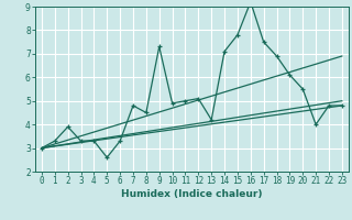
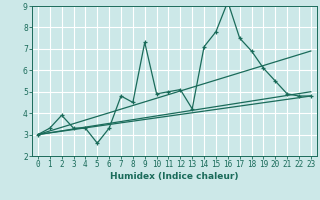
21: 4.0 -> 4.9
